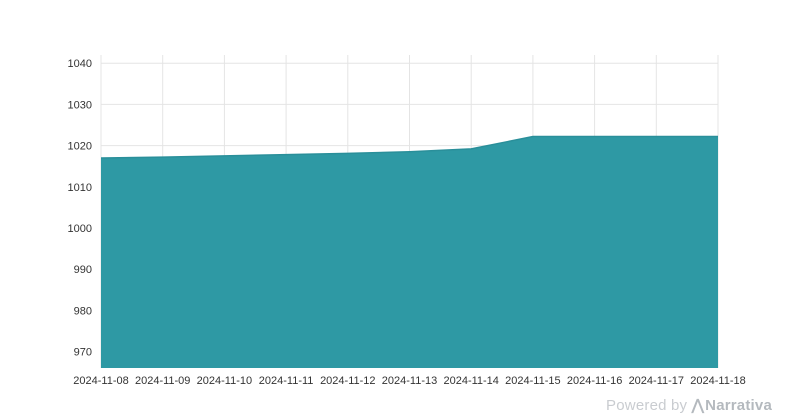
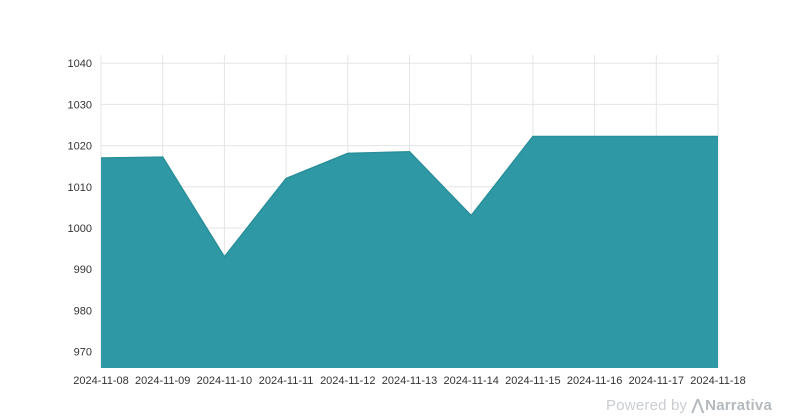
2024-11-10: 1018 -> 993
2024-11-11: 1018 -> 1012
2024-11-14: 1019 -> 1003
